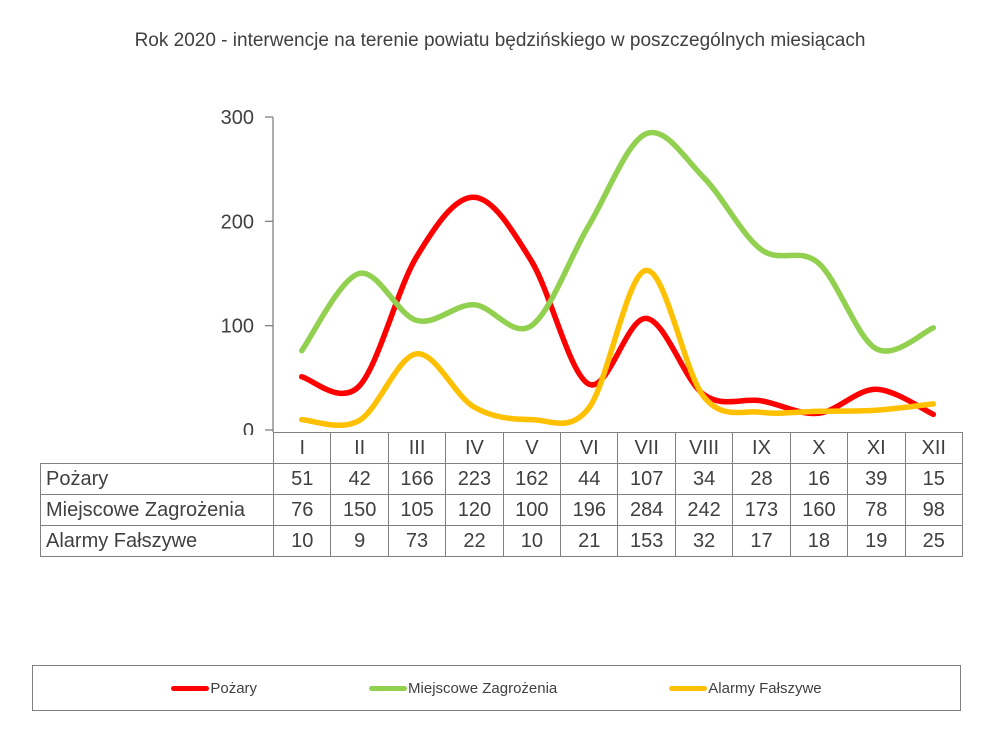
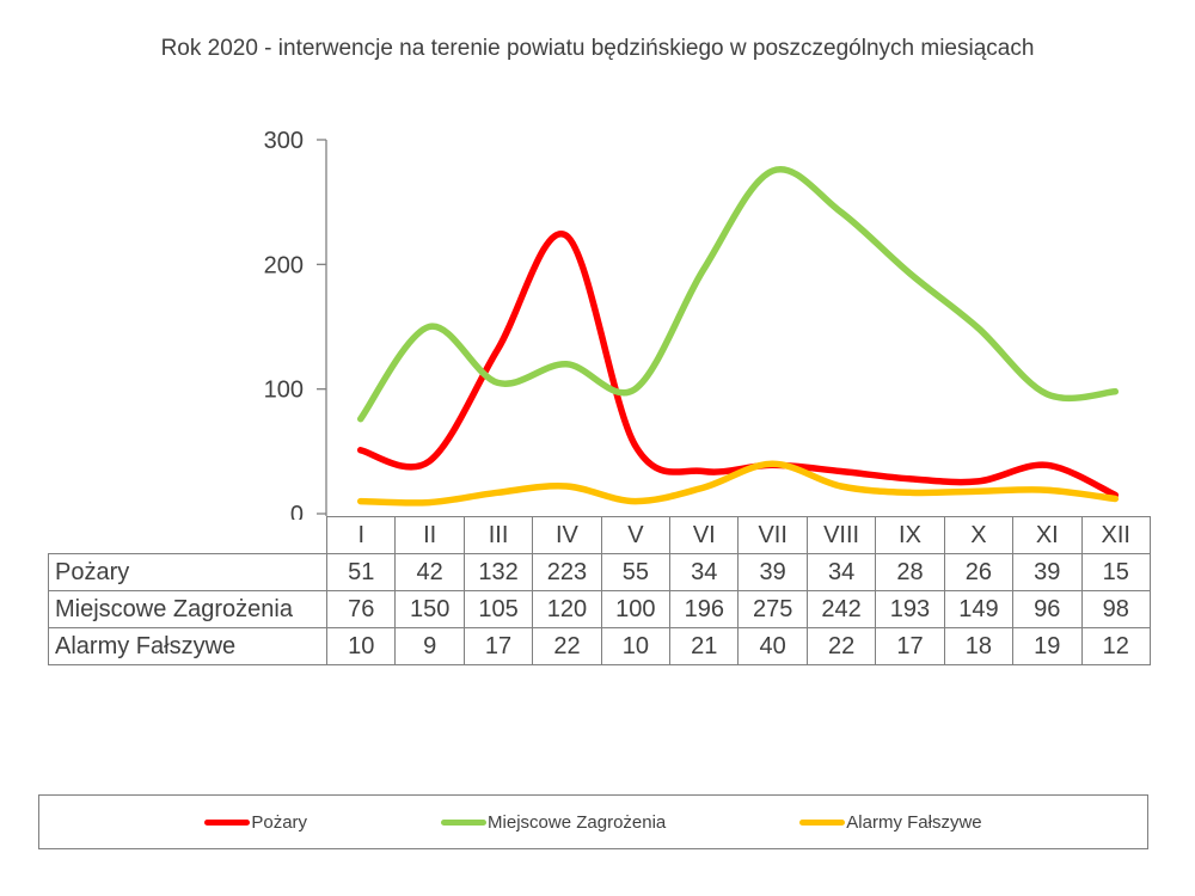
Pożary/III: 166 -> 132
Alarmy Fałszywe/III: 73 -> 17
Pożary/V: 162 -> 55
Pożary/VI: 44 -> 34
Pożary/VII: 107 -> 39
Miejscowe Zagrożenia/VII: 284 -> 275
Alarmy Fałszywe/VII: 153 -> 40
Alarmy Fałszywe/VIII: 32 -> 22
Miejscowe Zagrożenia/IX: 173 -> 193
Pożary/X: 16 -> 26
Miejscowe Zagrożenia/X: 160 -> 149
Miejscowe Zagrożenia/XI: 78 -> 96
Alarmy Fałszywe/XII: 25 -> 12
